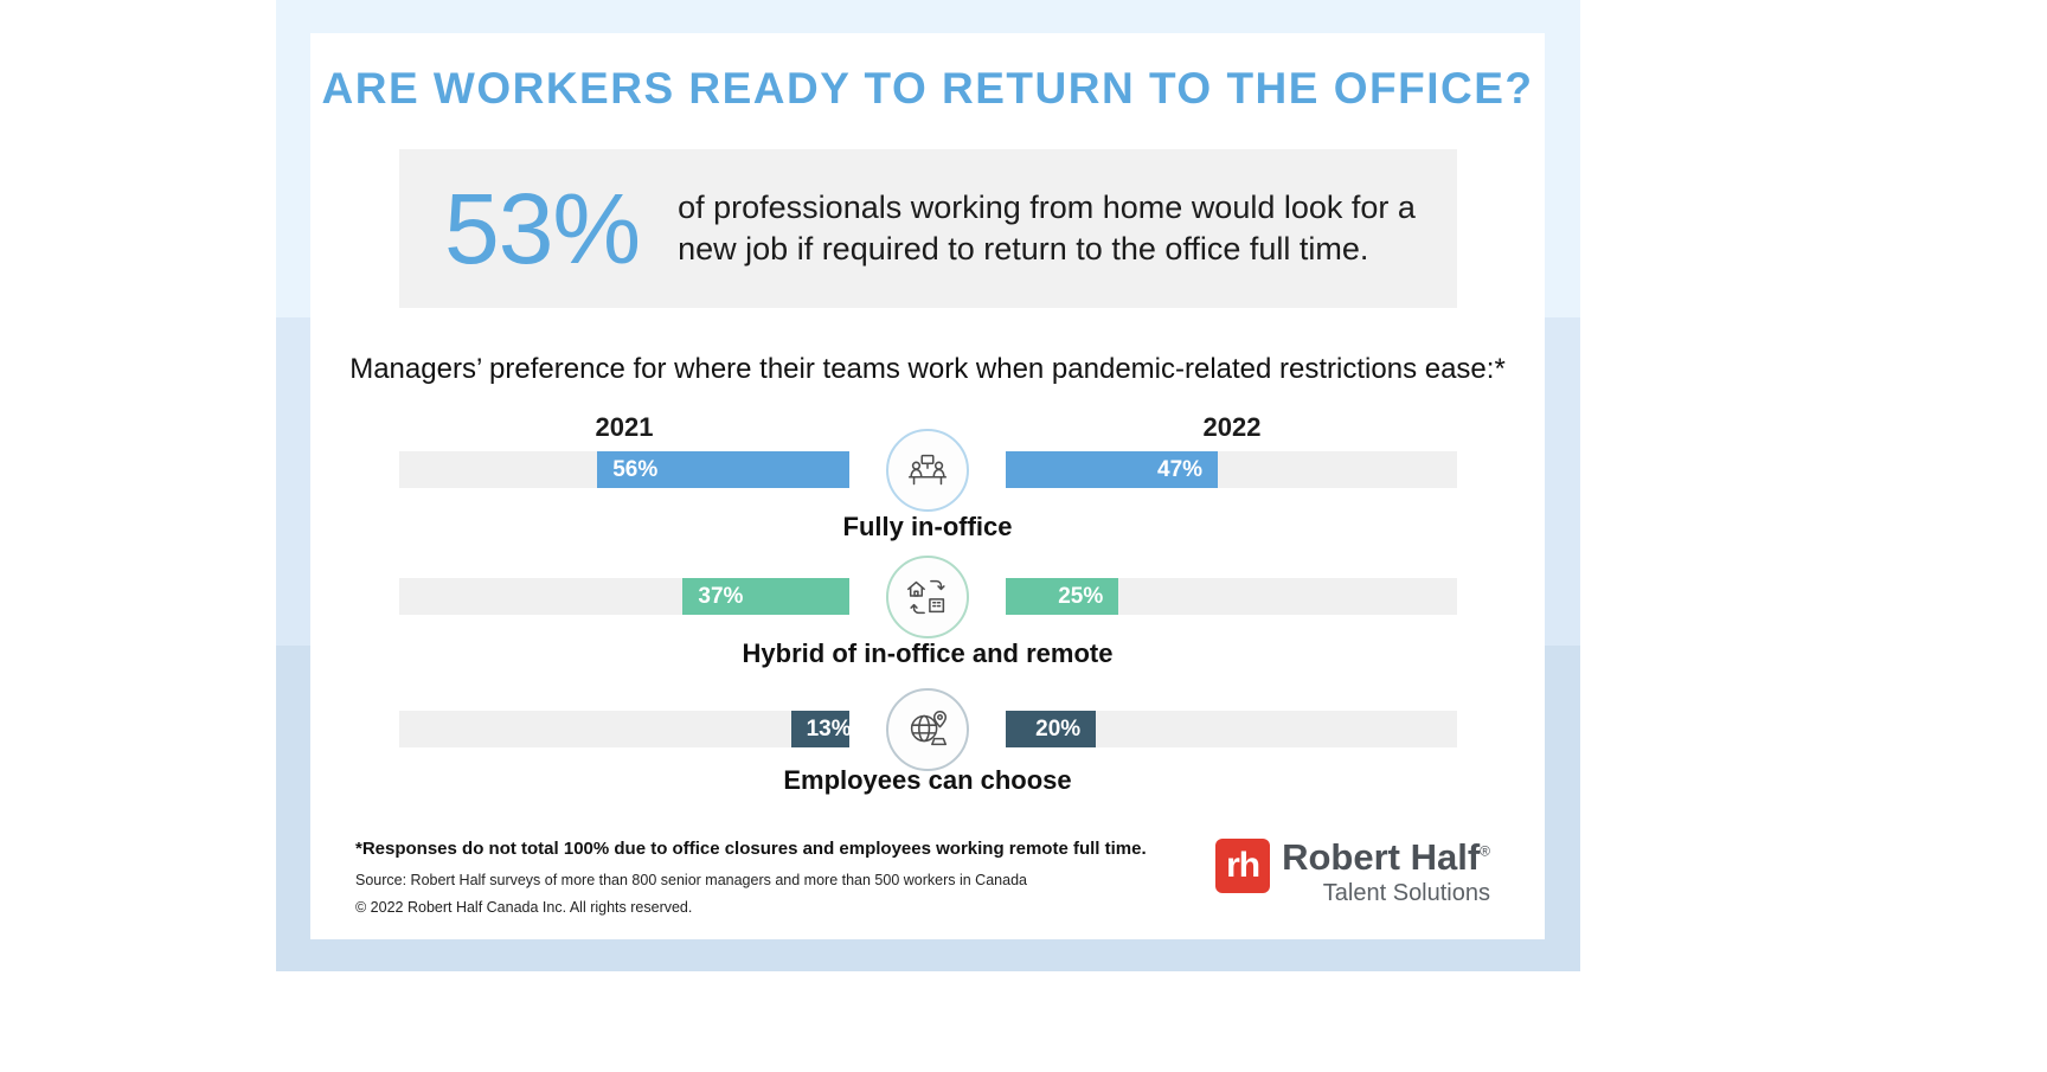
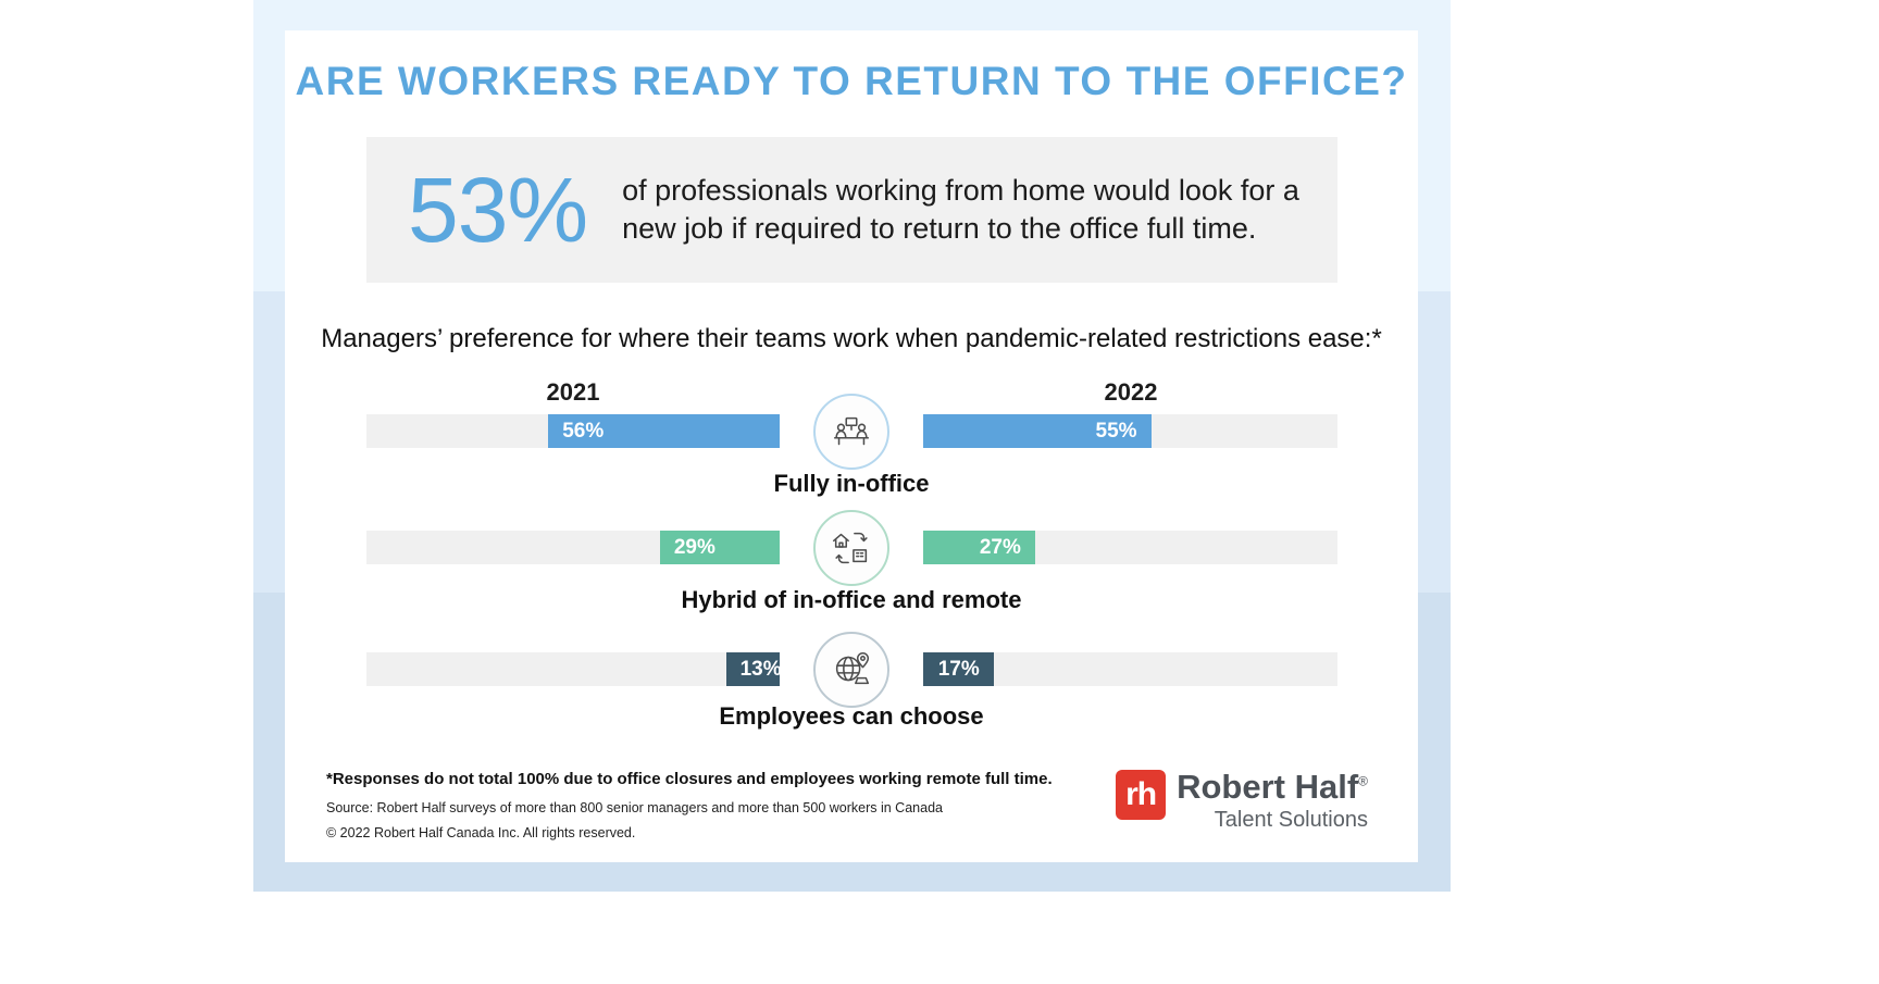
2022/Fully in-office: 47% -> 55%
2021/Hybrid of in-office and remote: 37% -> 29%
2022/Hybrid of in-office and remote: 25% -> 27%
2022/Employees can choose: 20% -> 17%
